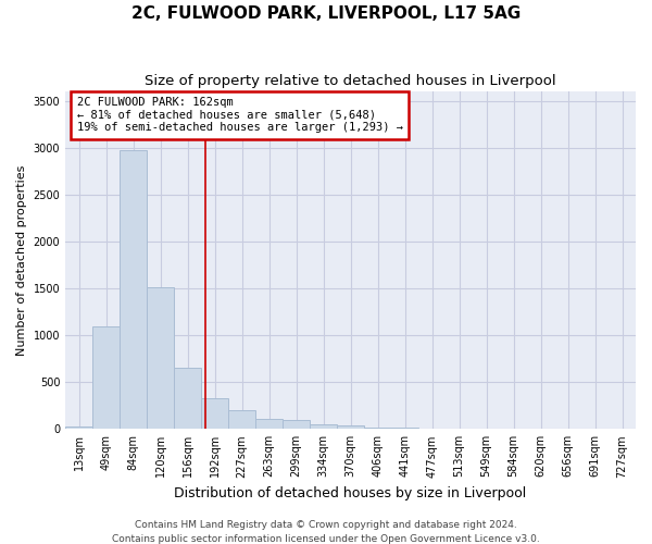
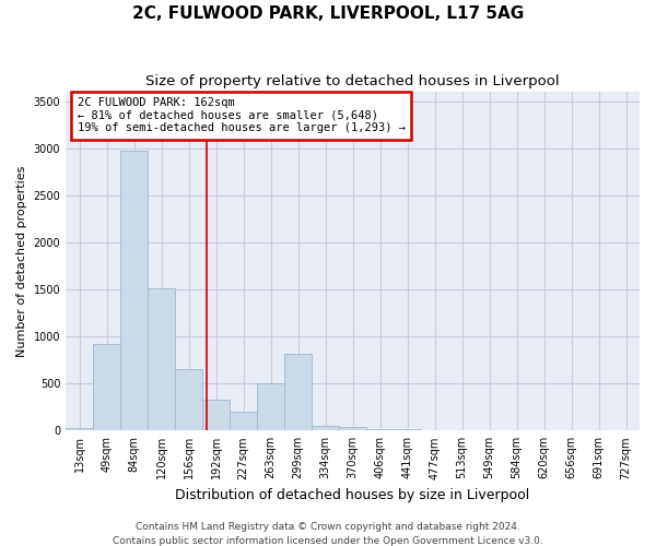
49sqm: 1100 -> 920
263sqm: 110 -> 500
299sqm: 100 -> 820
